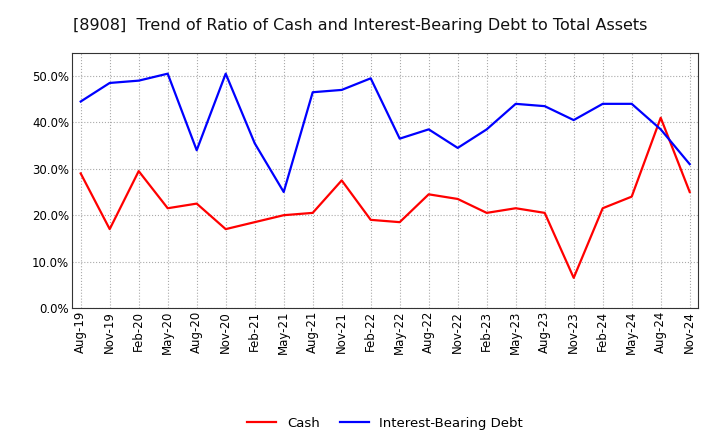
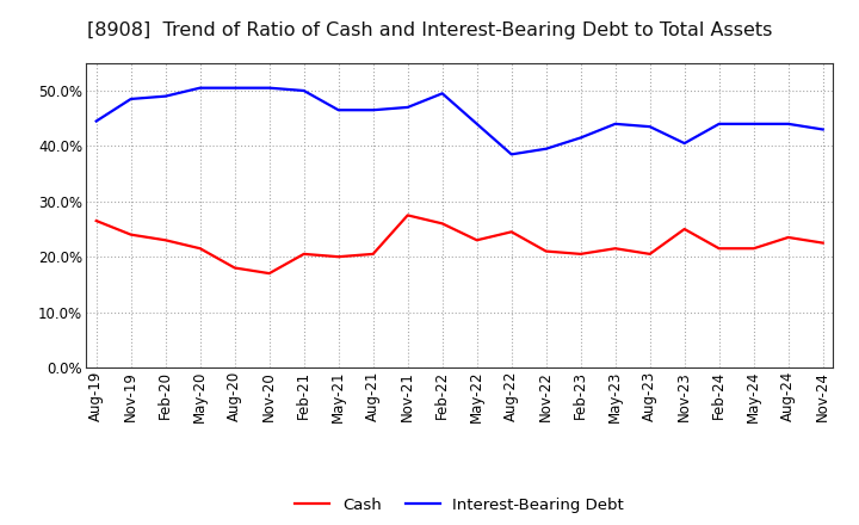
Cash/Aug-19: 29.0% -> 26.5%
Cash/Nov-19: 17.0% -> 24.0%
Cash/Feb-20: 29.5% -> 23.0%
Cash/Aug-20: 22.5% -> 18.0%
Interest-Bearing Debt/Aug-20: 34.0% -> 50.5%
Cash/Feb-21: 18.5% -> 20.5%
Interest-Bearing Debt/Feb-21: 35.5% -> 50.0%
Interest-Bearing Debt/May-21: 25.0% -> 46.5%
Cash/Feb-22: 19.0% -> 26.0%
Cash/May-22: 18.5% -> 23.0%
Interest-Bearing Debt/May-22: 36.5% -> 44.0%
Cash/Nov-22: 23.5% -> 21.0%
Interest-Bearing Debt/Nov-22: 34.5% -> 39.5%
Interest-Bearing Debt/Feb-23: 38.5% -> 41.5%
Cash/Nov-23: 6.5% -> 25.0%
Cash/May-24: 24.0% -> 21.5%
Cash/Aug-24: 41.0% -> 23.5%
Interest-Bearing Debt/Aug-24: 38.5% -> 44.0%
Cash/Nov-24: 25.0% -> 22.5%
Interest-Bearing Debt/Nov-24: 31.0% -> 43.0%
